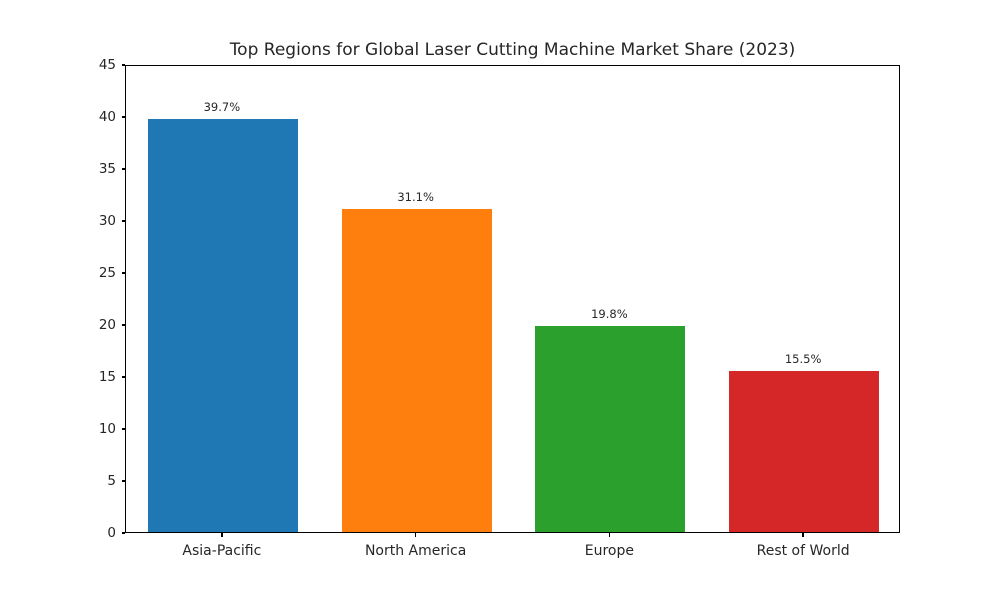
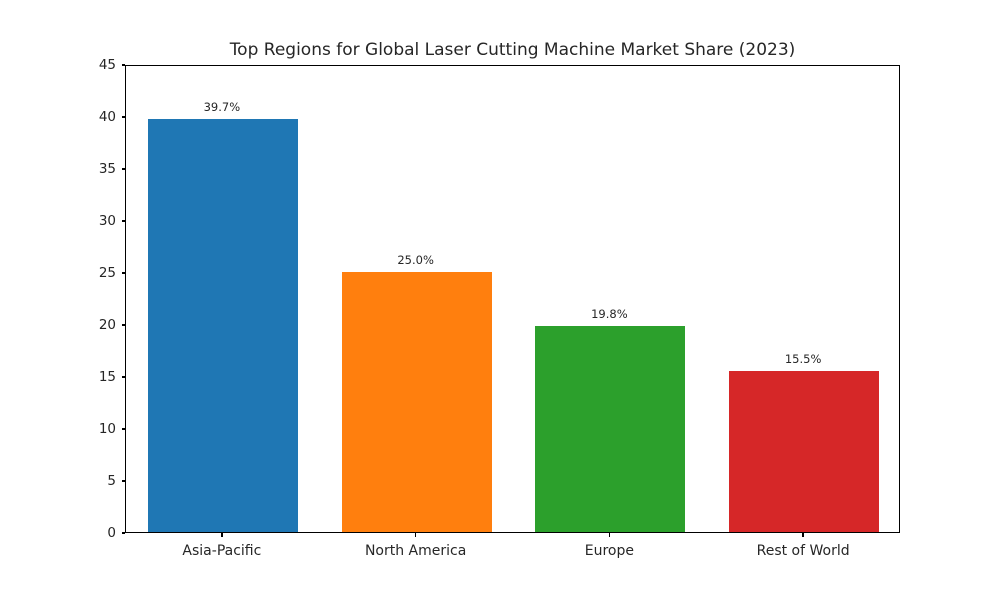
North America: 31.1% -> 25.0%
